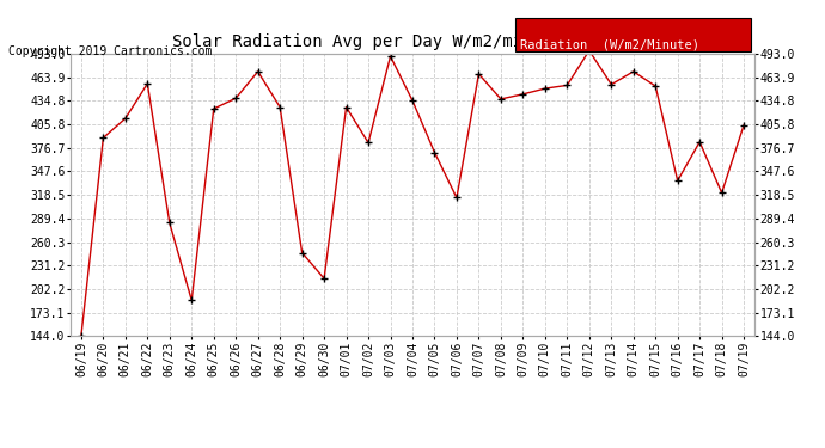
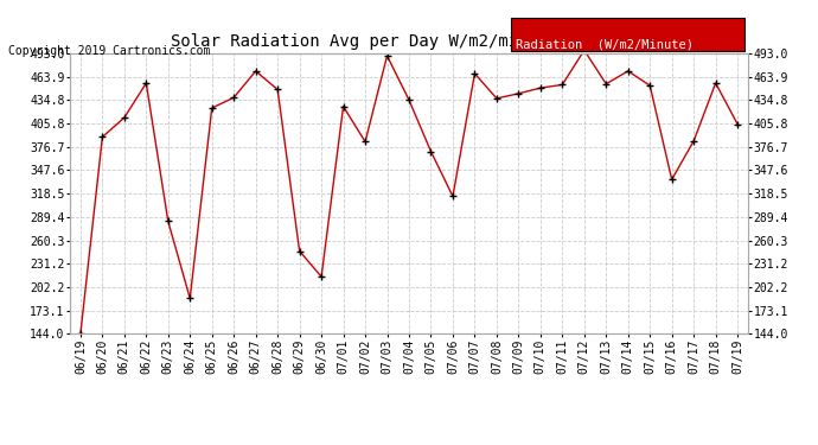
06/28: 427 -> 448
07/18: 321 -> 456
